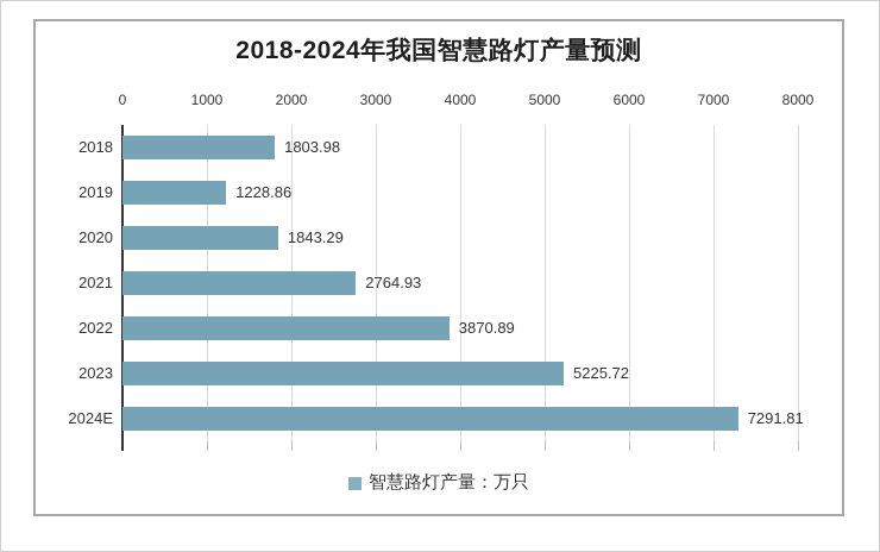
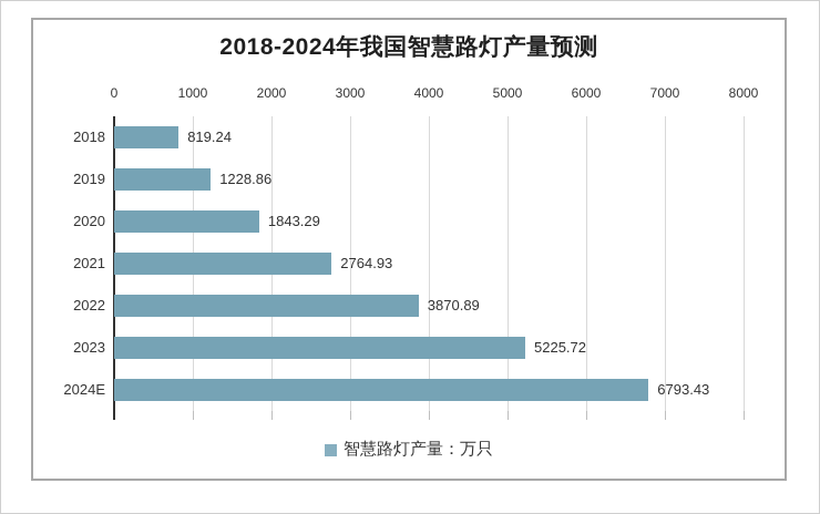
2018: 1803.98 -> 819.24
2024E: 7291.81 -> 6793.43
